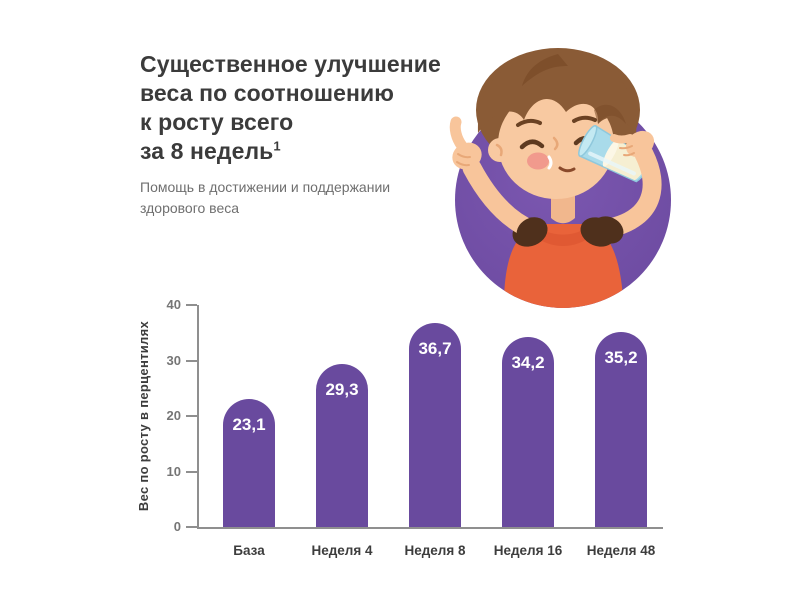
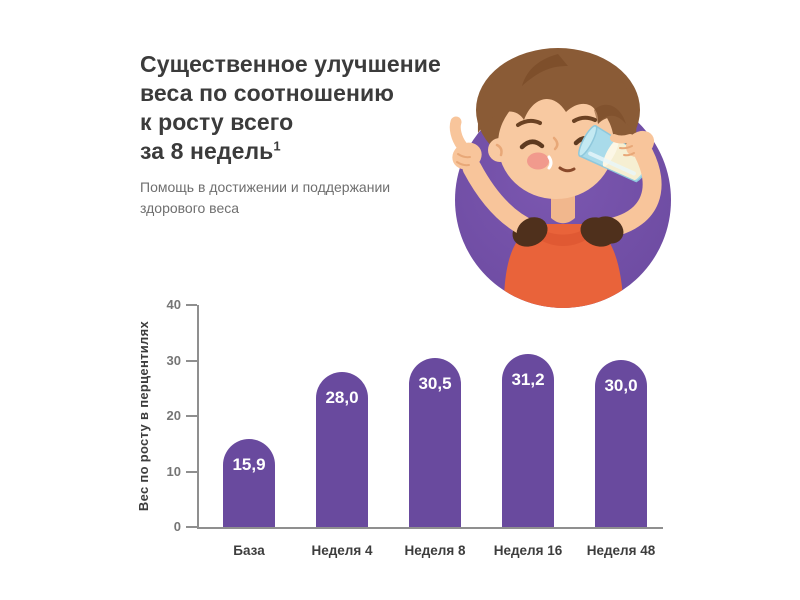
База: 23,1 -> 15,9
Неделя 4: 29,3 -> 28,0
Неделя 8: 36,7 -> 30,5
Неделя 16: 34,2 -> 31,2
Неделя 48: 35,2 -> 30,0
